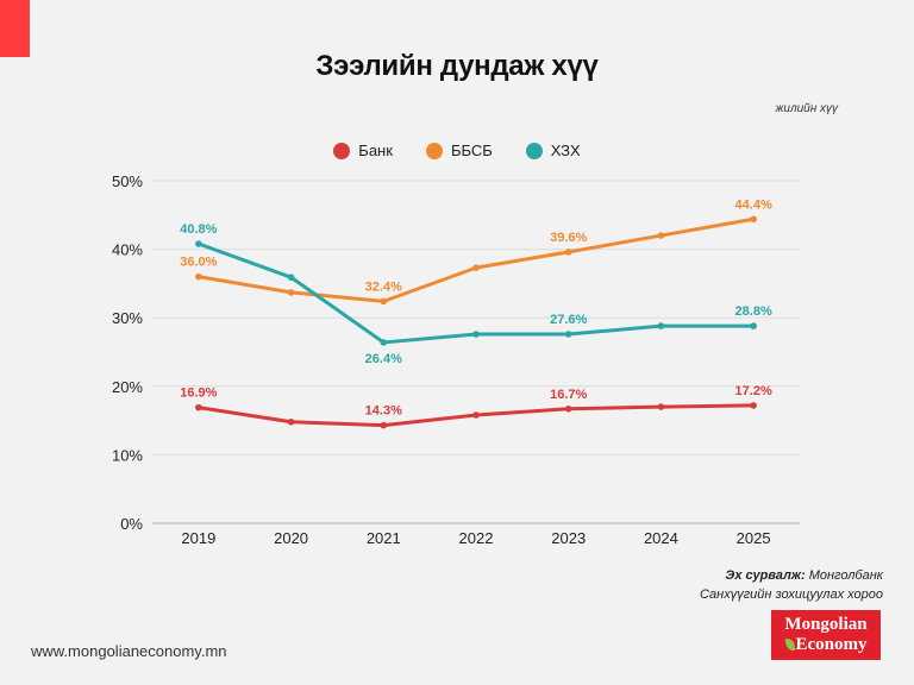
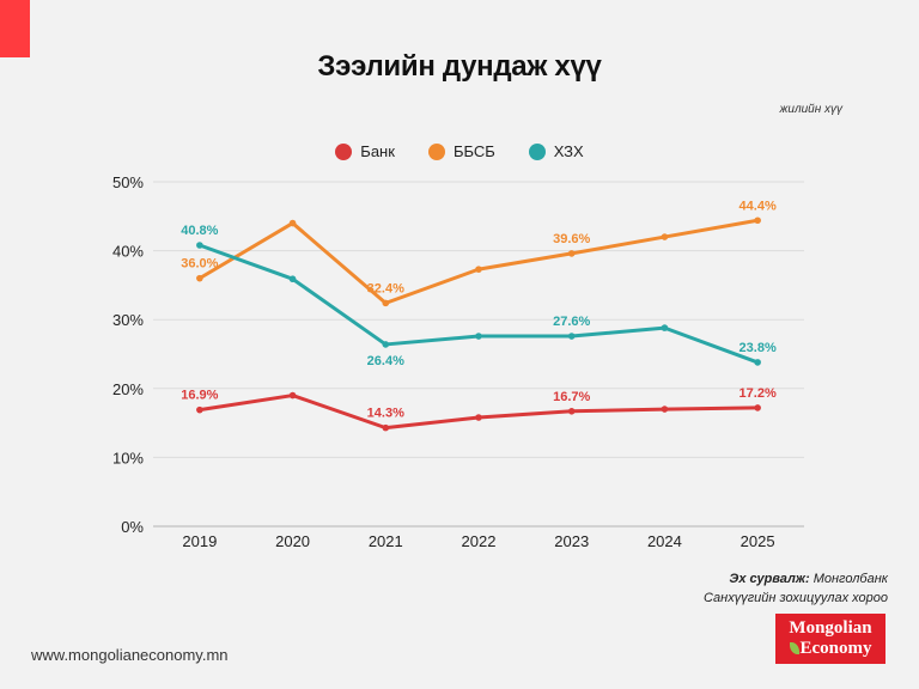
Банк/2020: 15% -> 19%
ББСБ/2020: 34% -> 44%
ХЗХ/2025: 28.8% -> 23.8%
